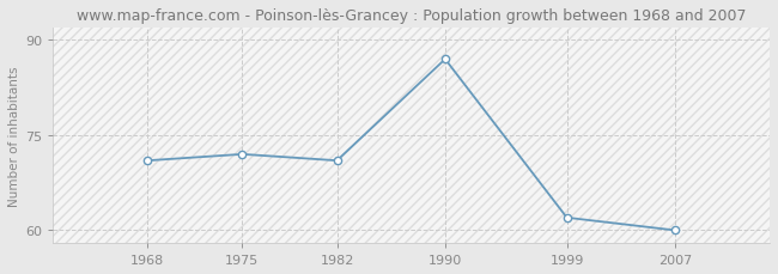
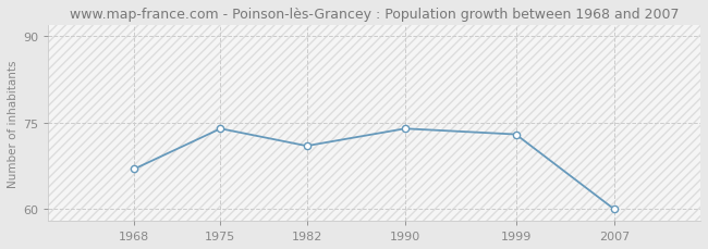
1968: 71 -> 67
1975: 72 -> 74
1990: 87 -> 74
1999: 62 -> 73
